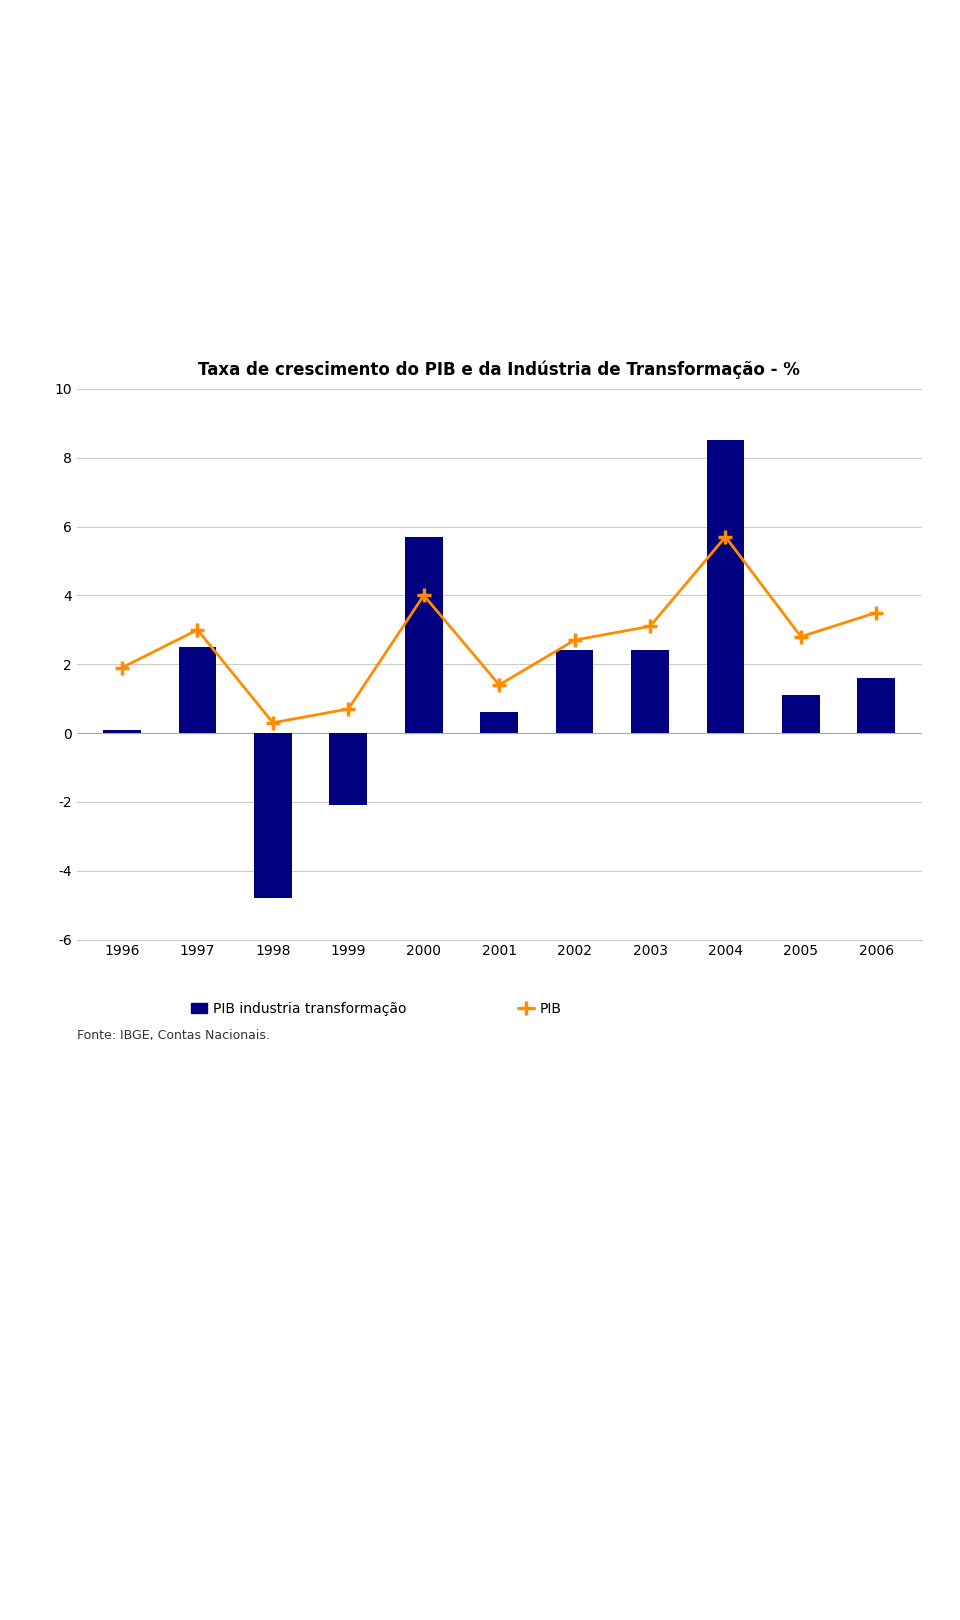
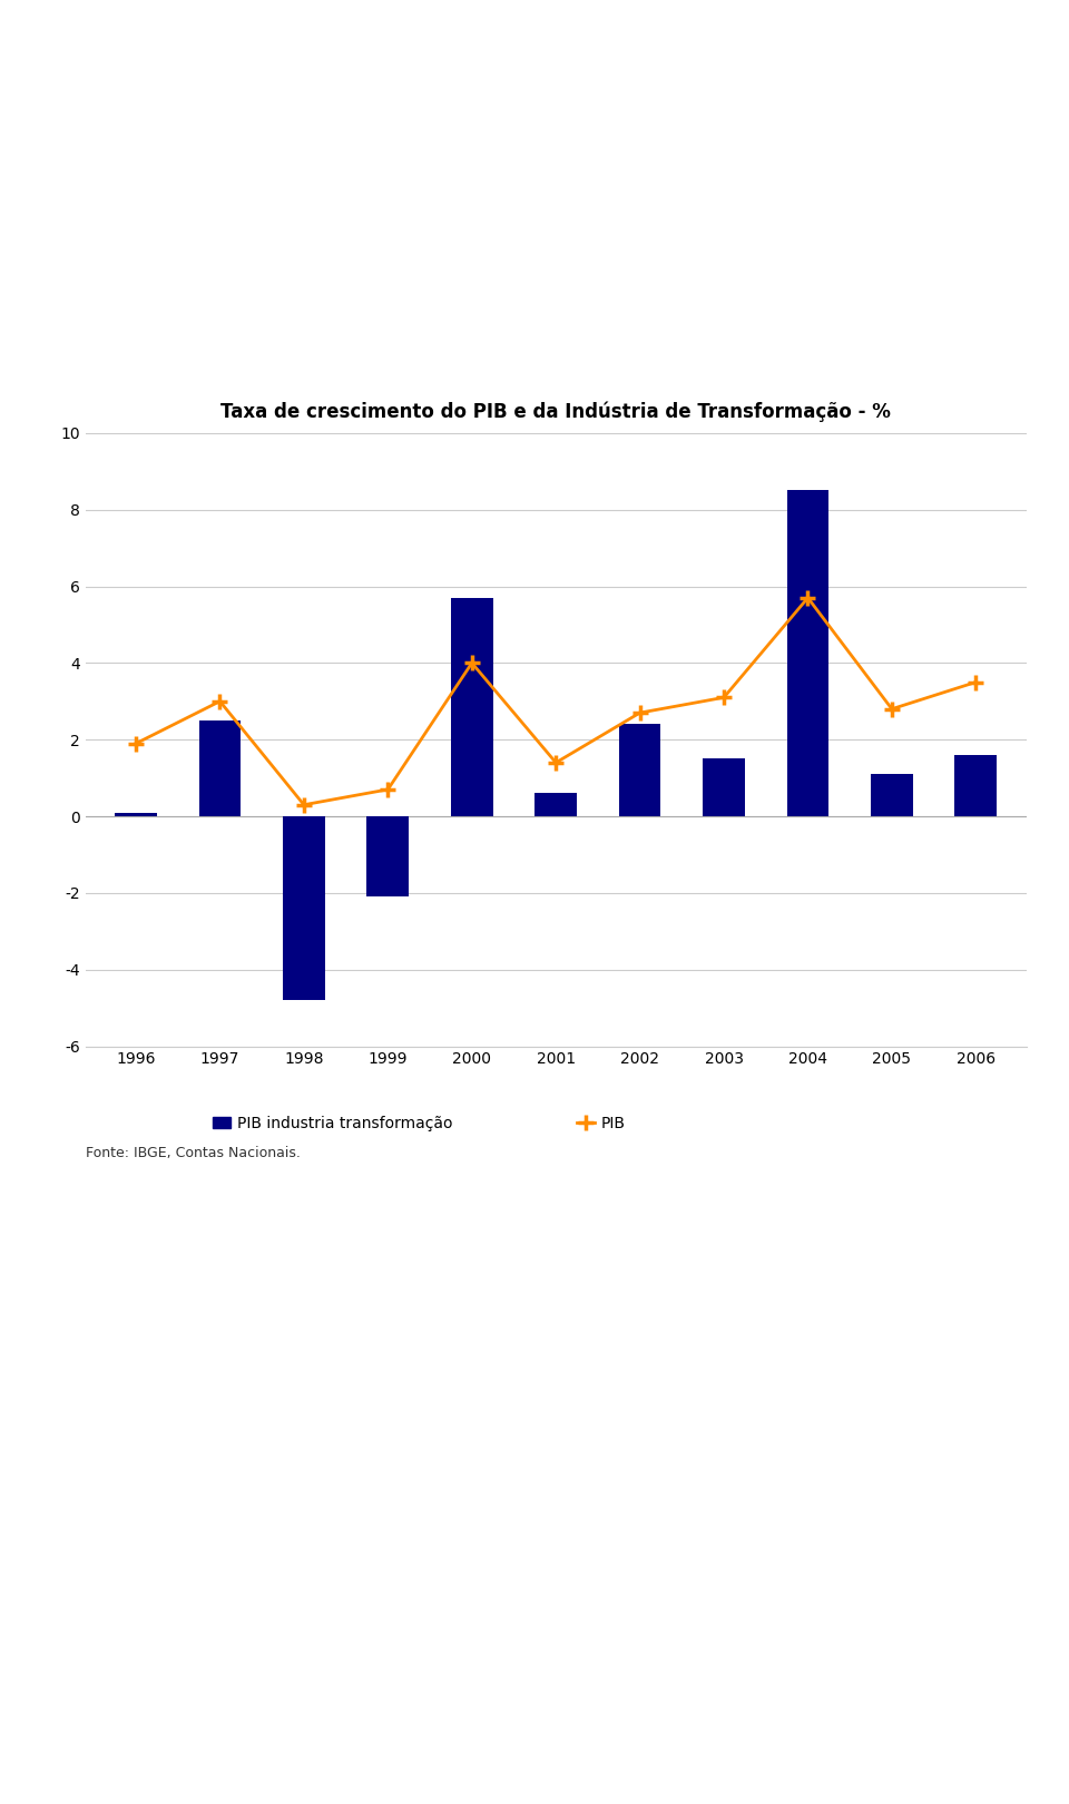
PIB industria transformação/2003: 2.4 -> 1.5
